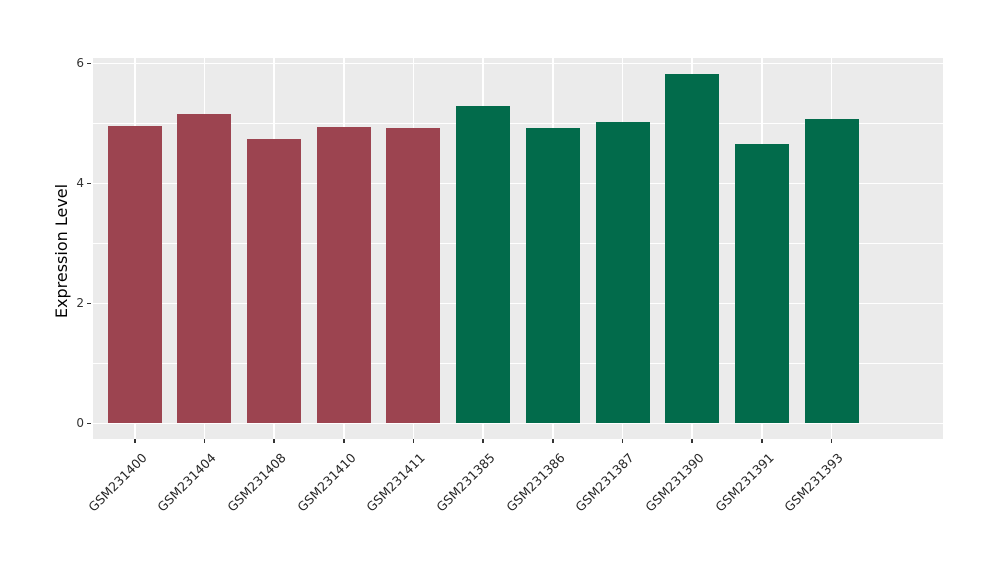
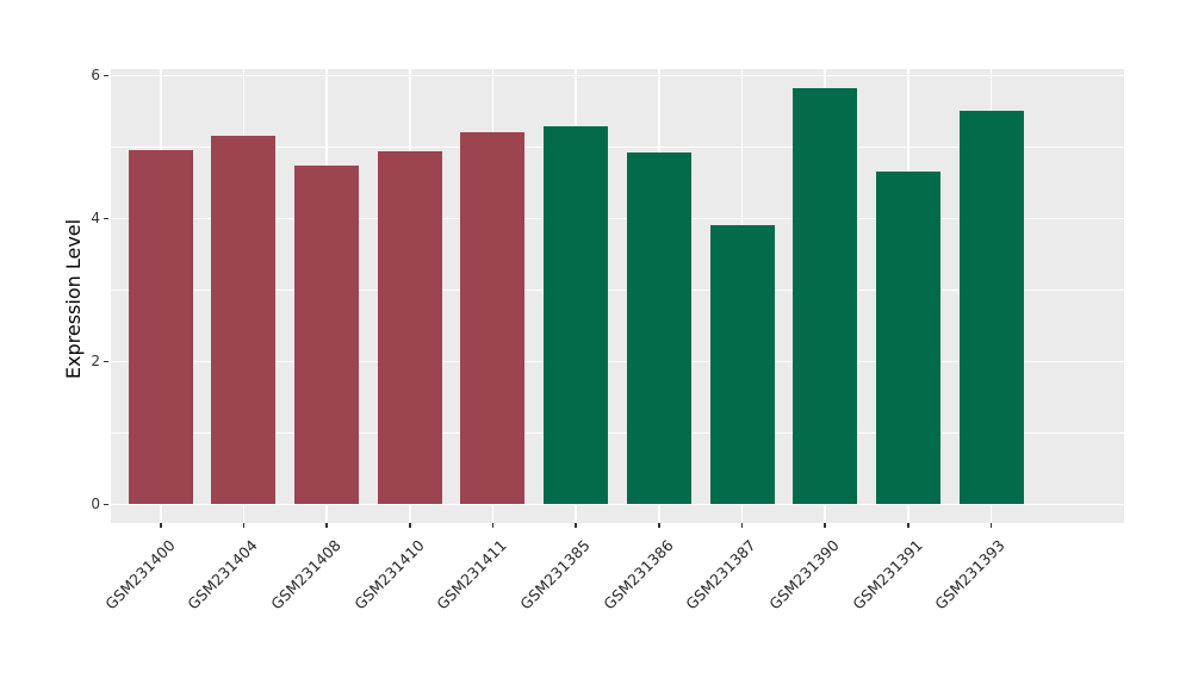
GSM231411: 4.9 -> 5.2
GSM231387: 5.0 -> 3.9
GSM231393: 5.1 -> 5.5
